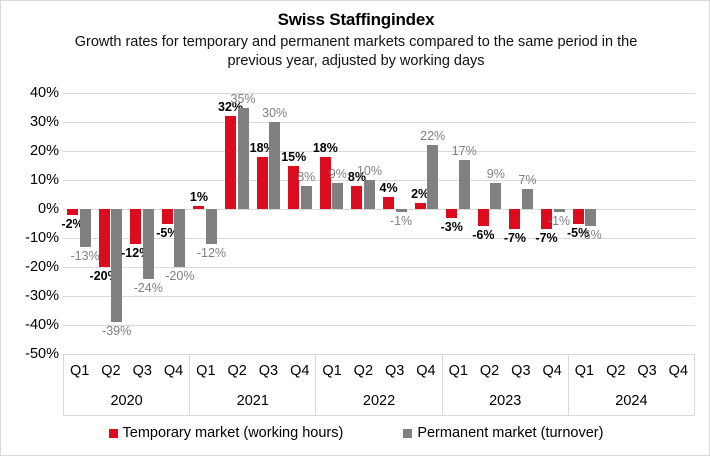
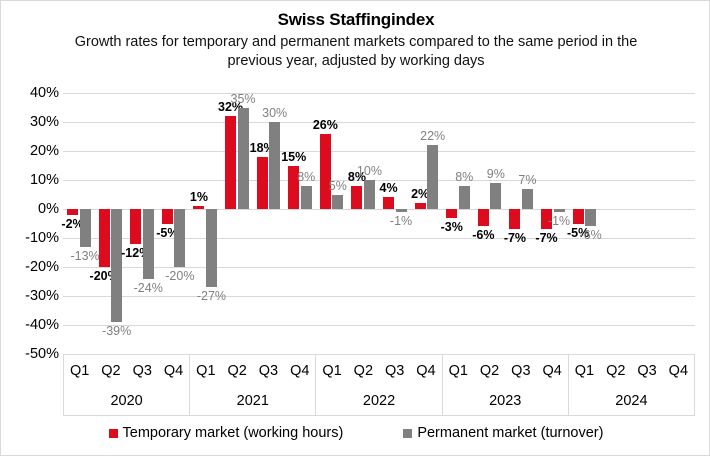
Permanent market (turnover)/2021 Q1: -12% -> -27%
Temporary market (working hours)/2022 Q1: 18% -> 26%
Permanent market (turnover)/2022 Q1: 9% -> 5%
Permanent market (turnover)/2023 Q1: 17% -> 8%
